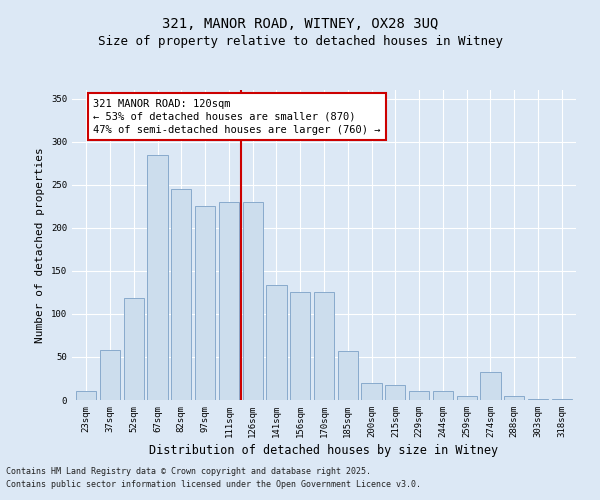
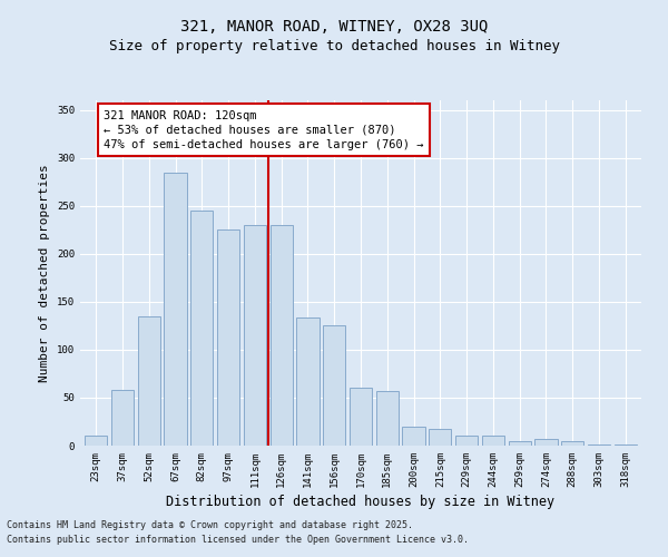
52sqm: 118 -> 135
170sqm: 126 -> 60
274sqm: 32 -> 7
